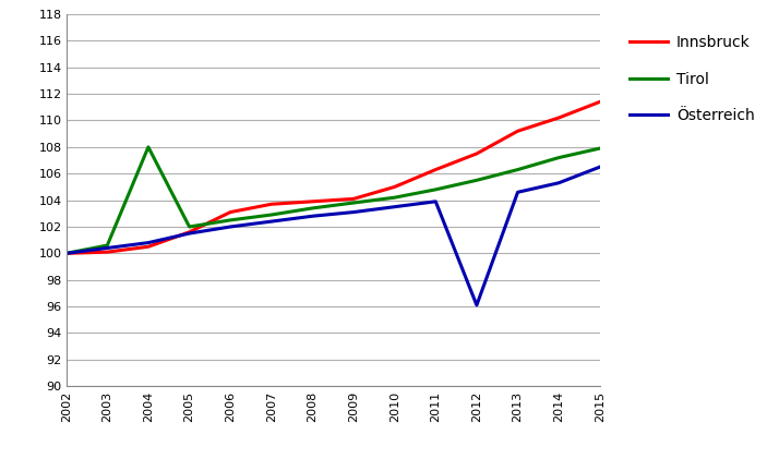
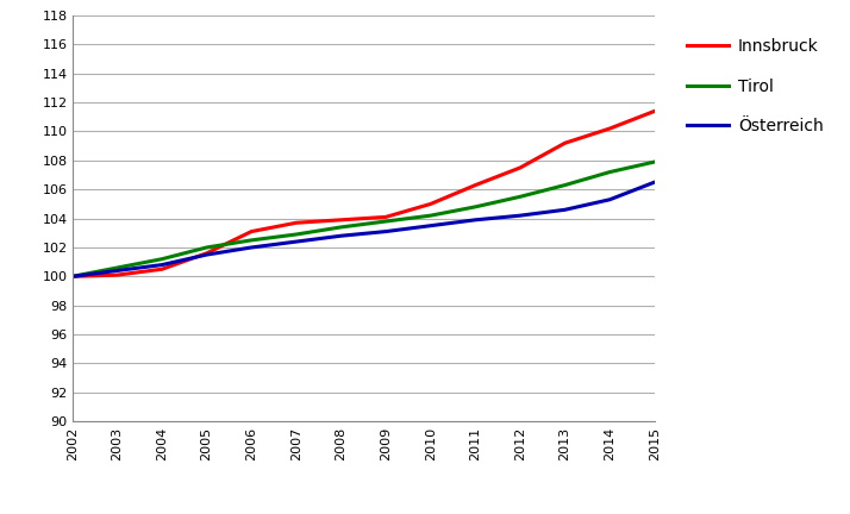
Tirol/2004: 108.0 -> 101.2
Österreich/2012: 96.1 -> 104.2
